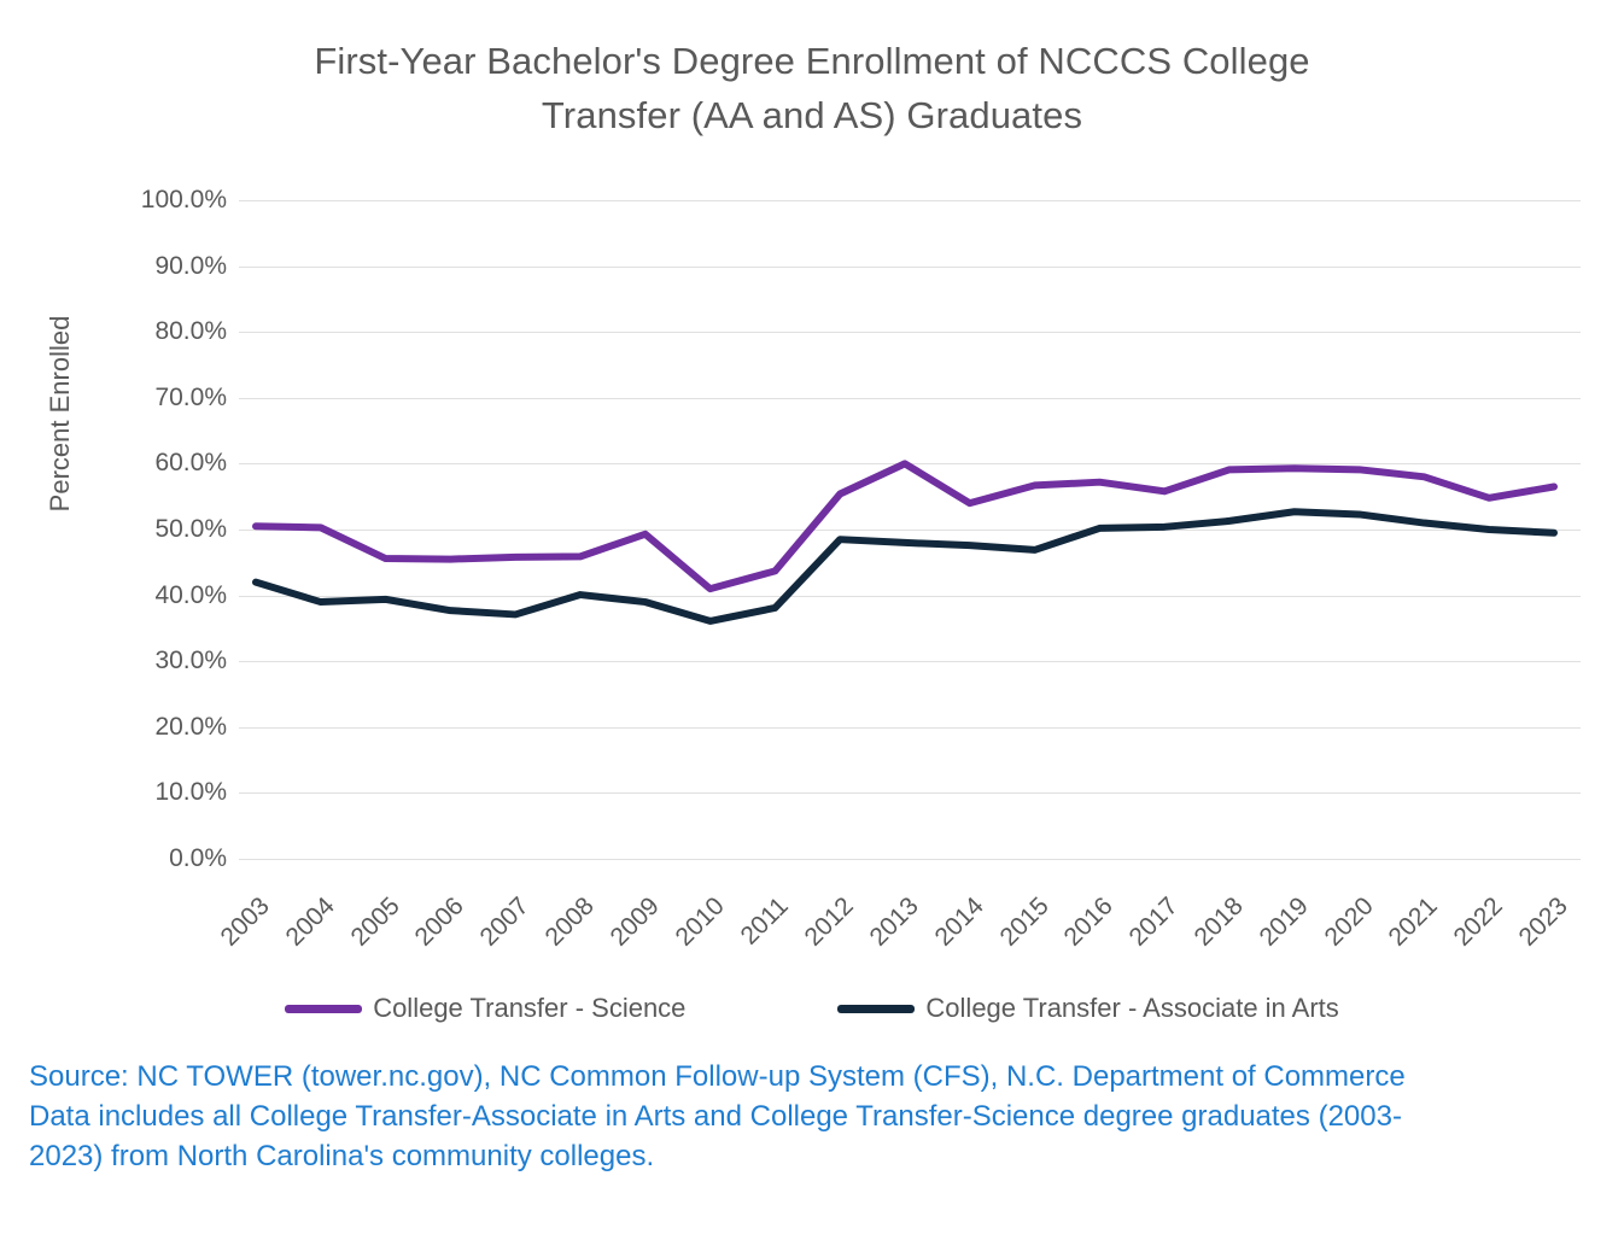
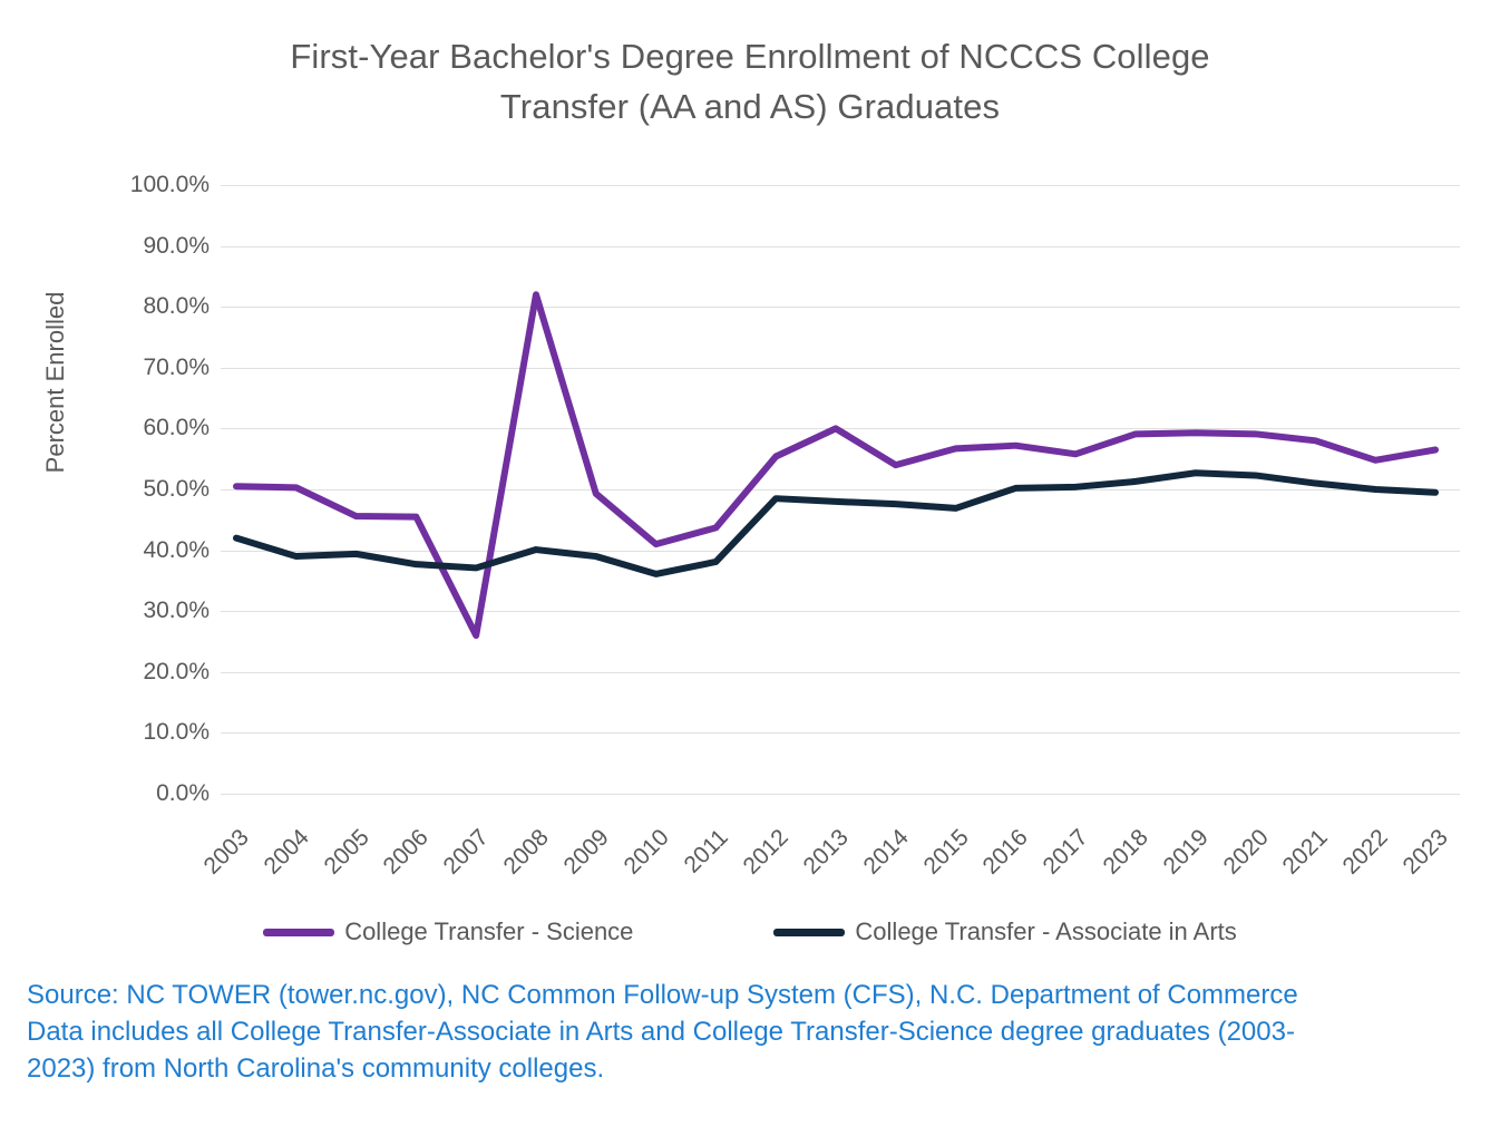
College Transfer - Science/2007: 46% -> 26%
College Transfer - Science/2008: 46% -> 82%
